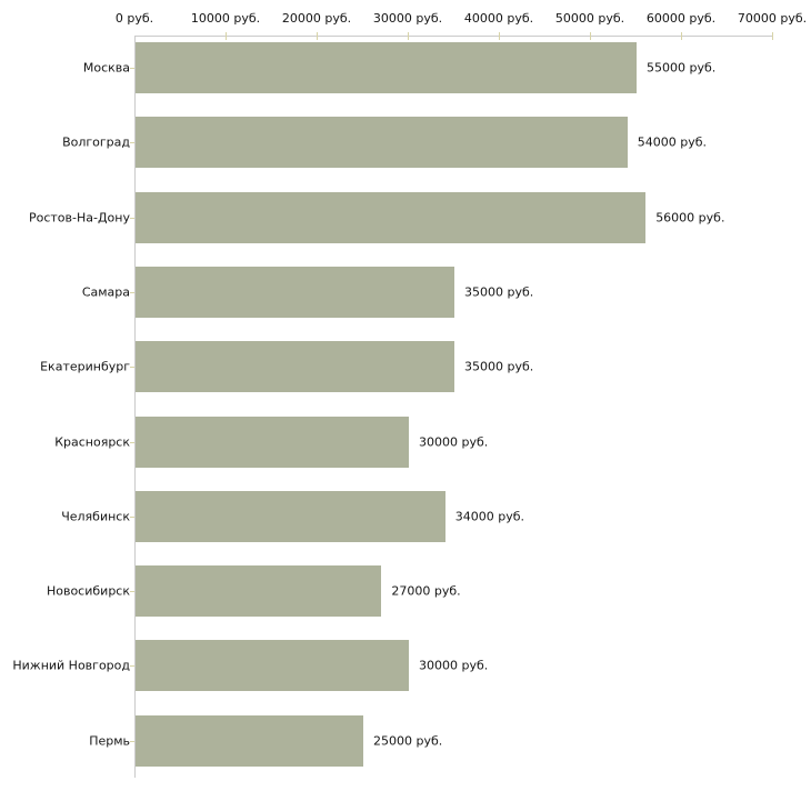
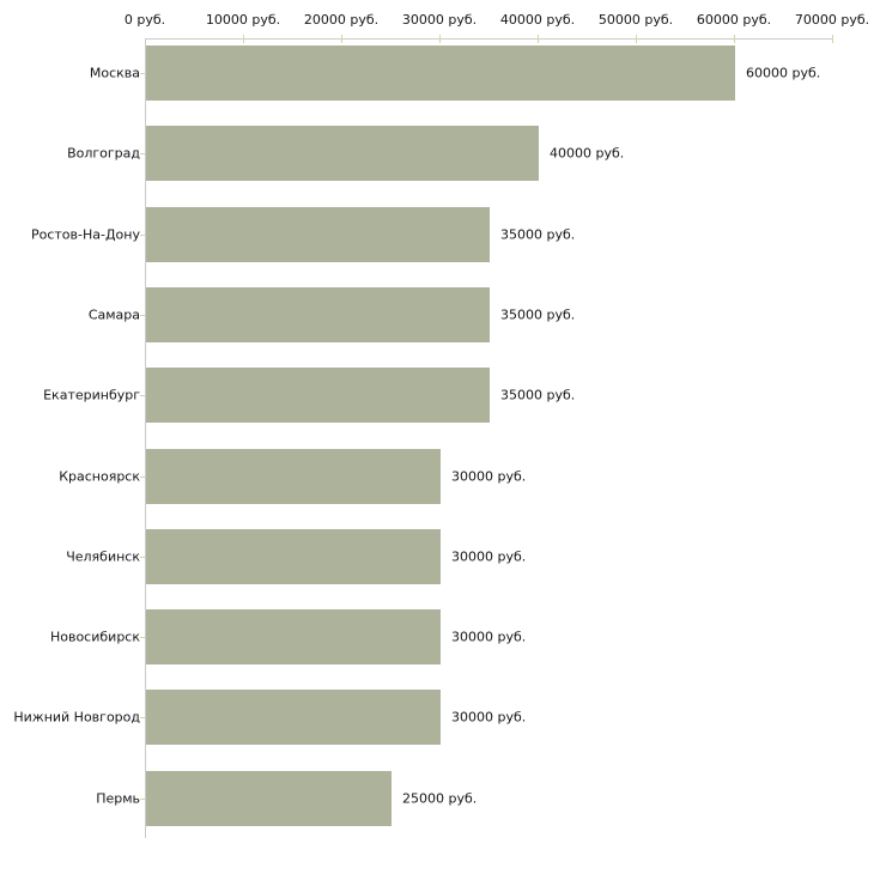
Москва: 55000 -> 60000
Волгоград: 54000 -> 40000
Ростов-На-Дону: 56000 -> 35000
Челябинск: 34000 -> 30000
Новосибирск: 27000 -> 30000
